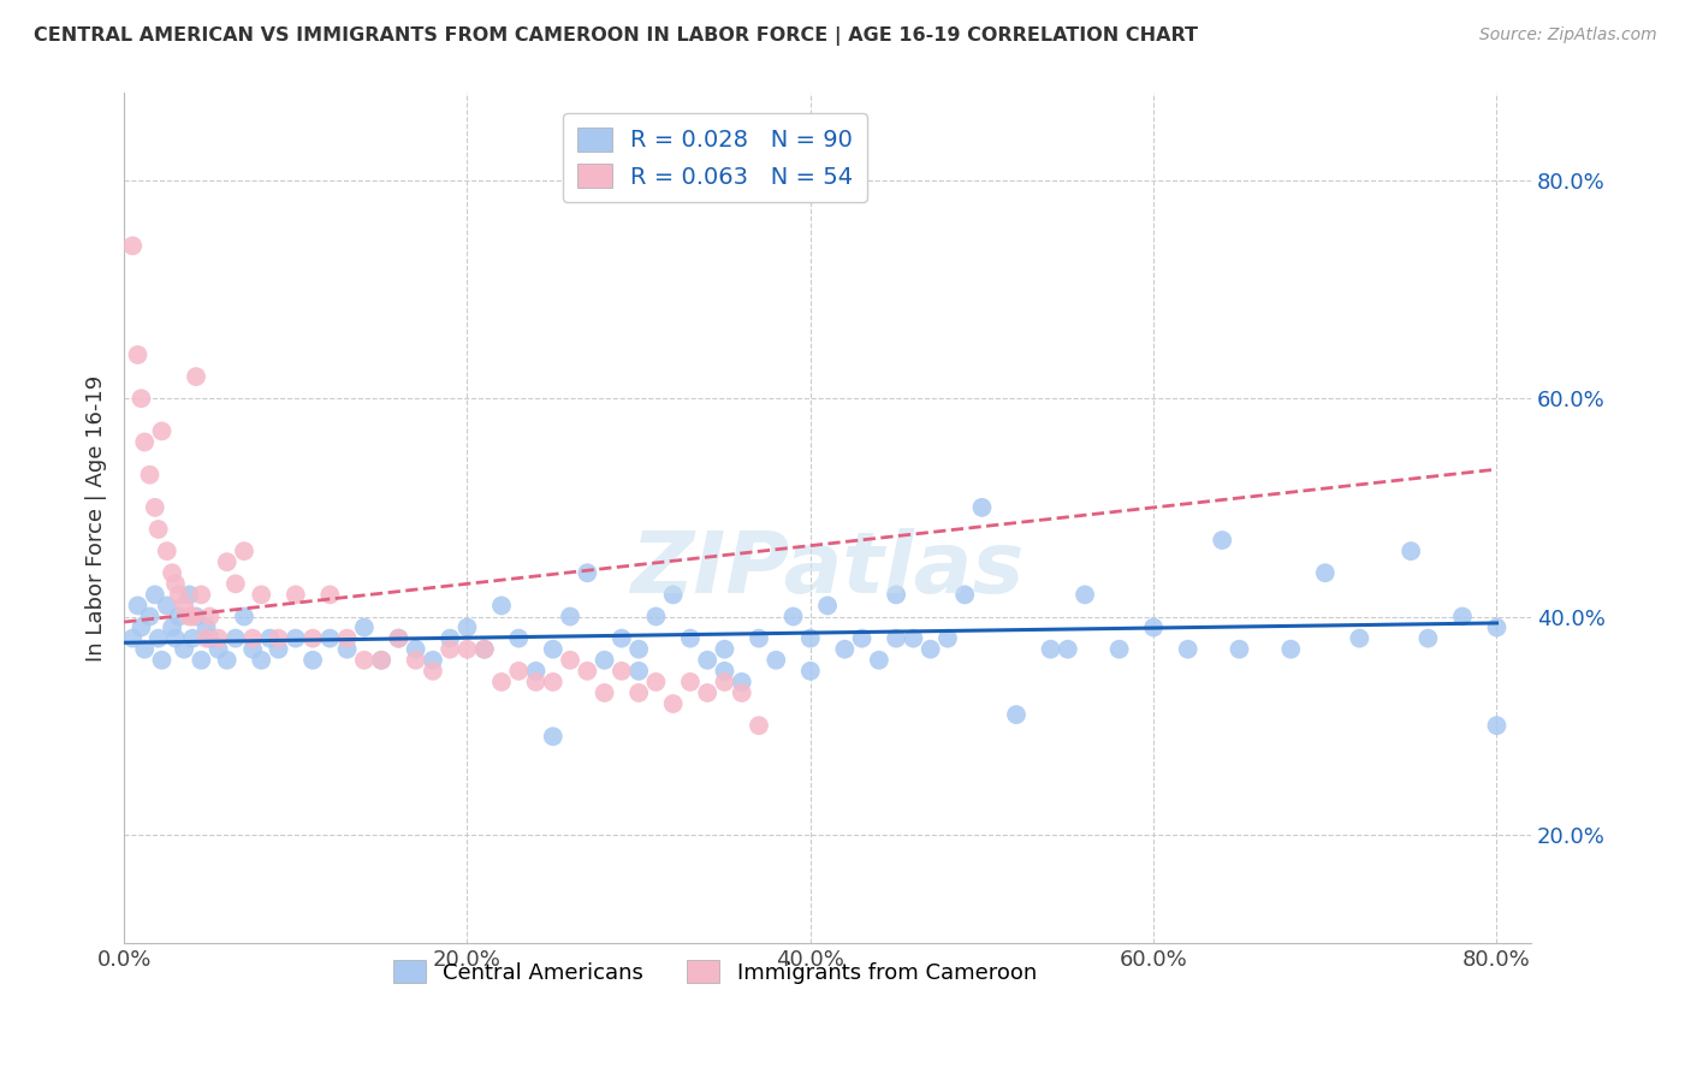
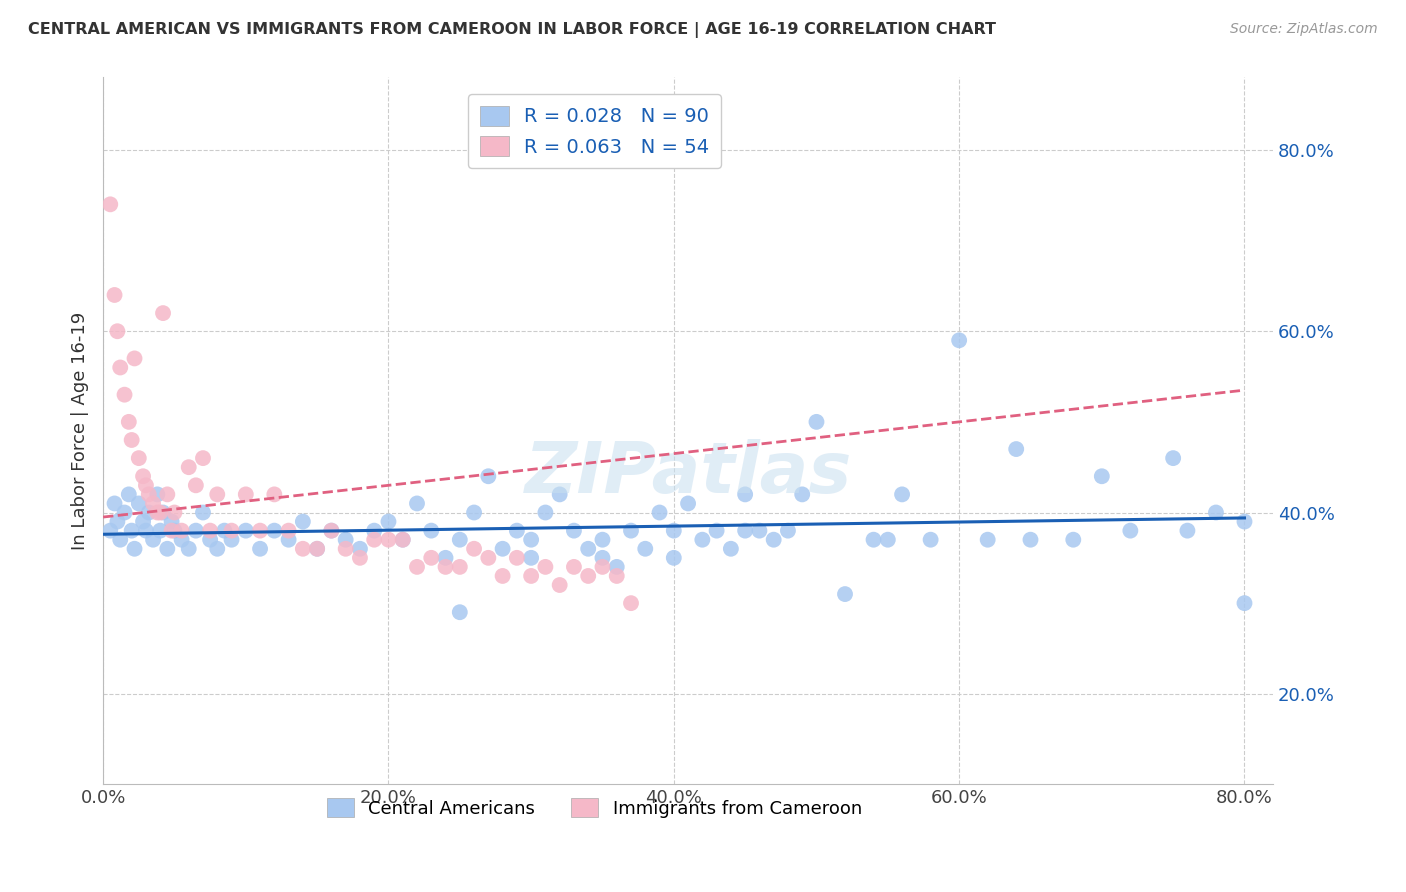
Central Americans/60.0%: 39% -> 59%
